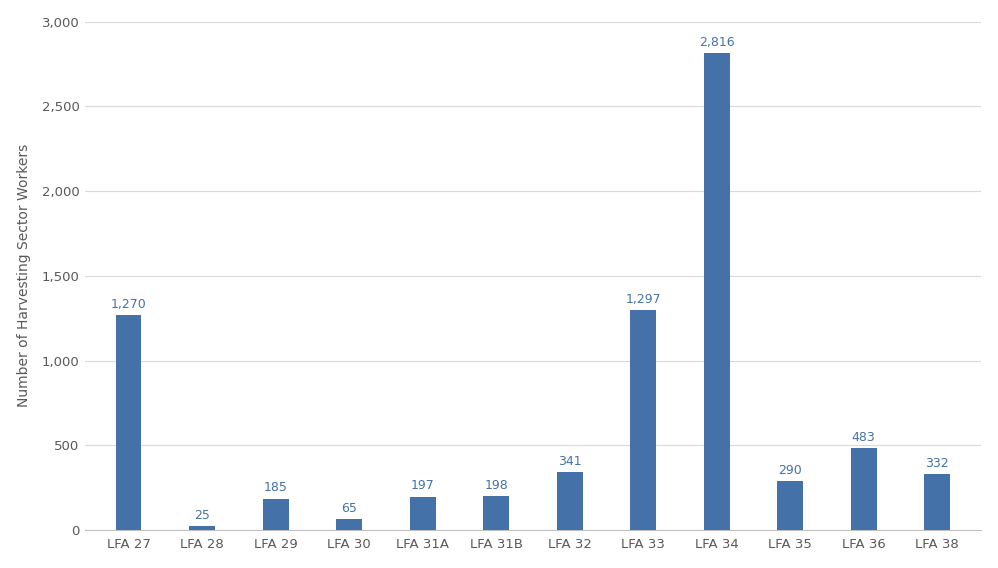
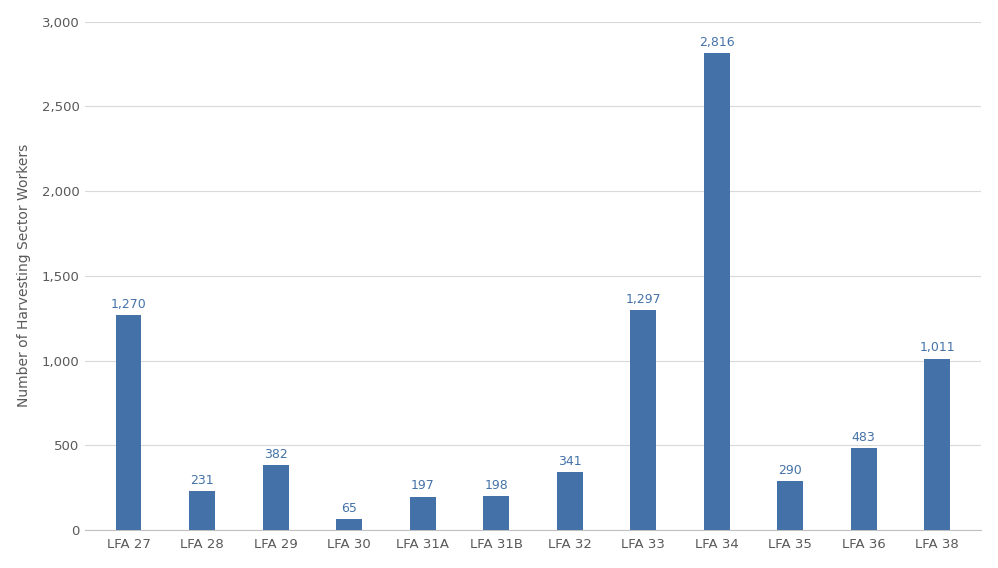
LFA 28: 25 -> 231
LFA 29: 185 -> 382
LFA 38: 332 -> 1,011
